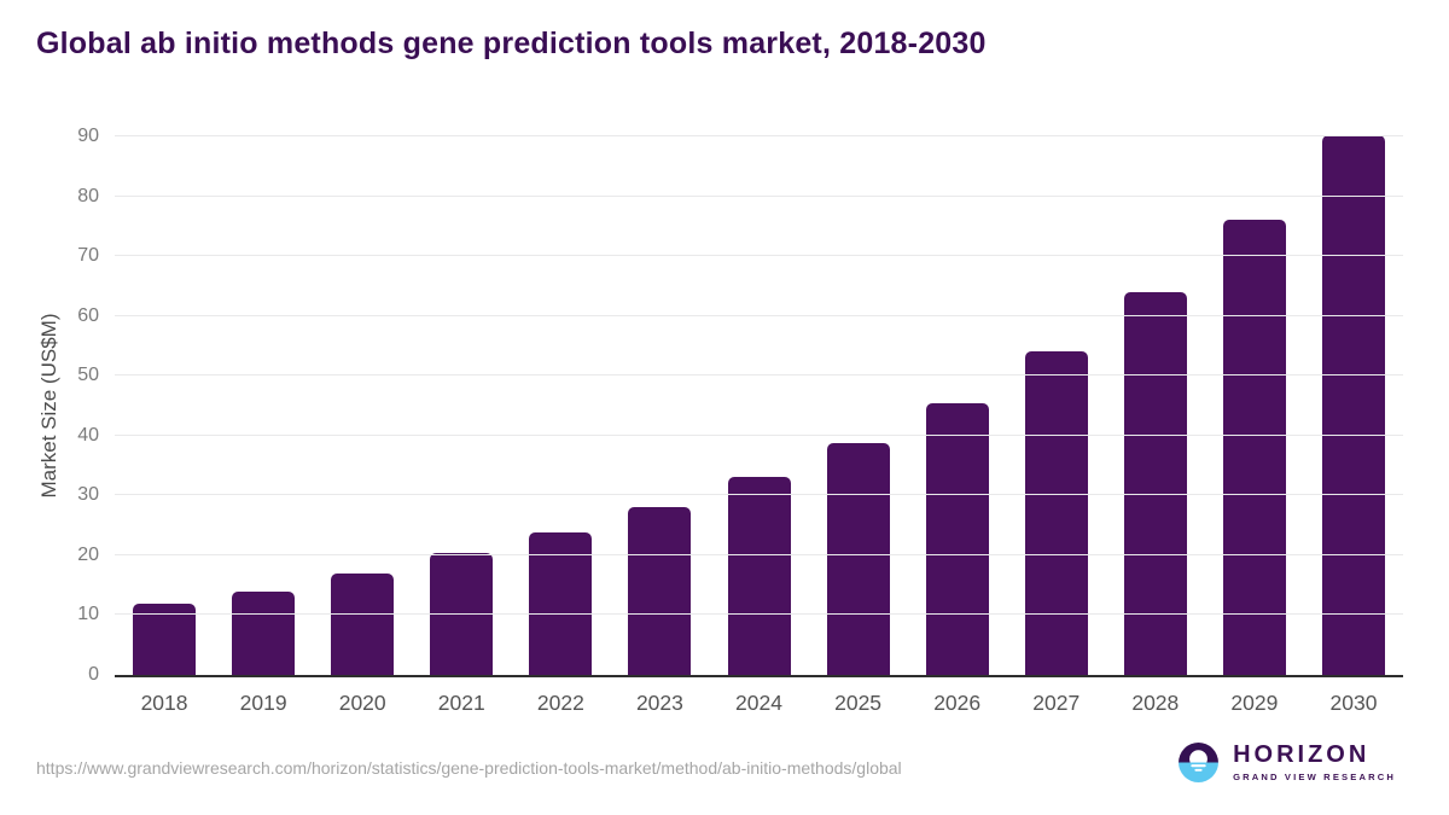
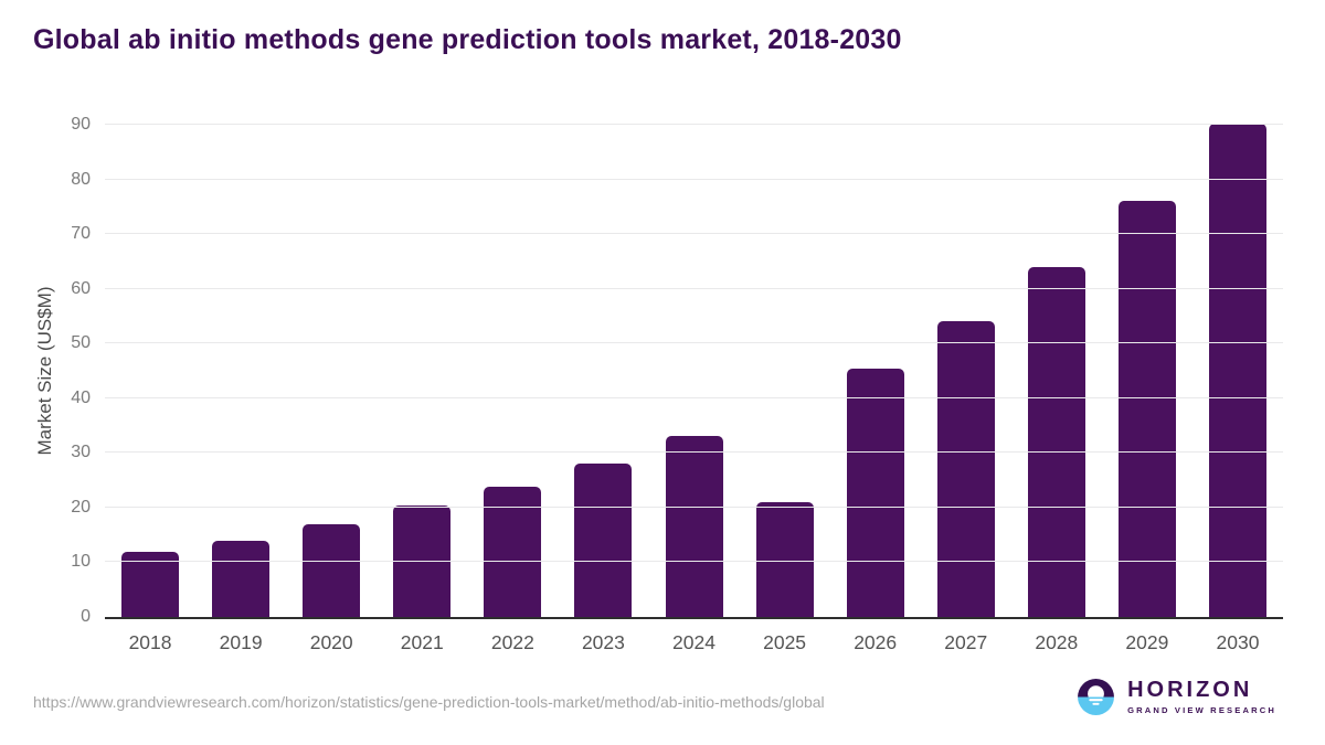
2025: 39 -> 21
